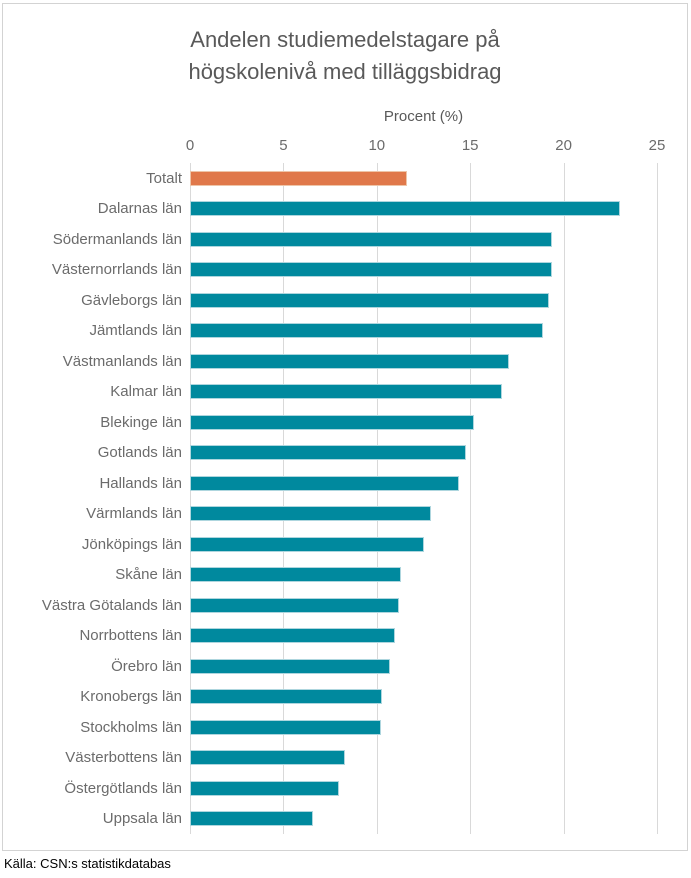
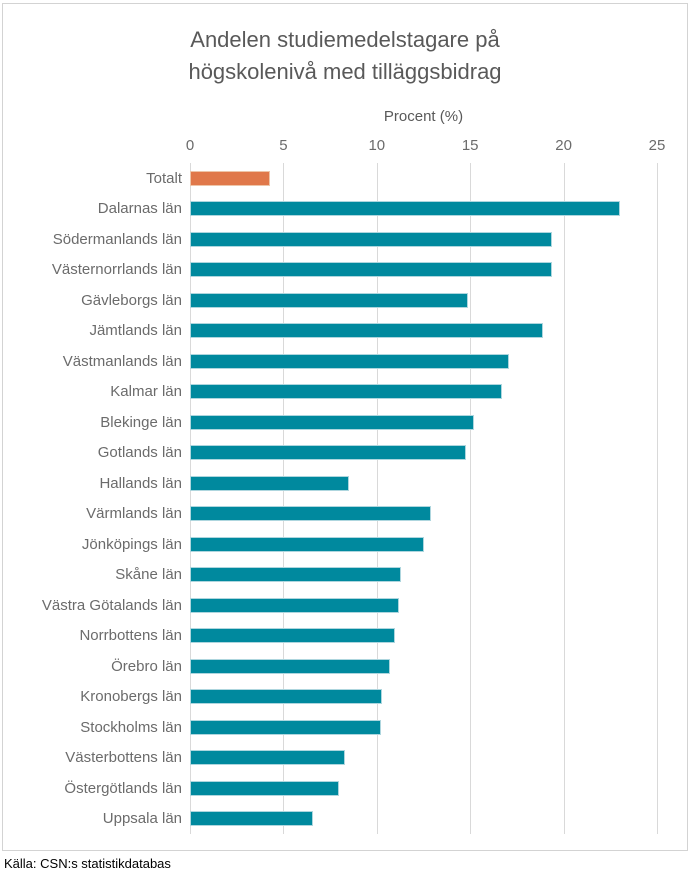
Totalt: 11.6 -> 4.3
Gävleborgs län: 19.2 -> 14.9
Hallands län: 14.4 -> 8.5
